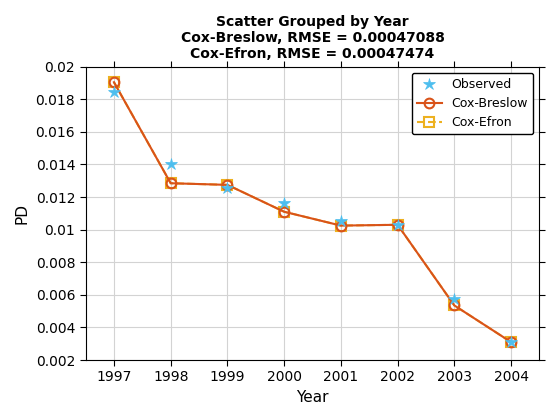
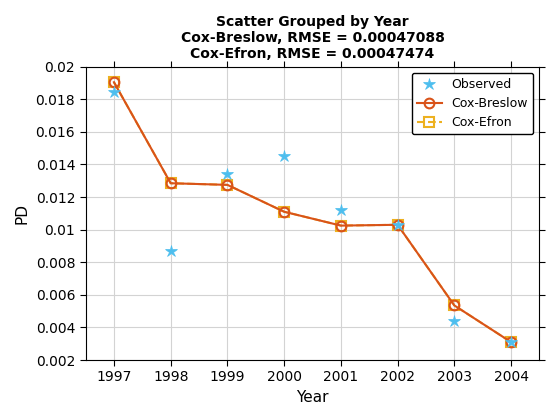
Observed/1998: 0.0140 -> 0.0087
Observed/1999: 0.0126 -> 0.0134
Observed/2000: 0.0117 -> 0.0145
Observed/2001: 0.0106 -> 0.0112
Observed/2003: 0.0057 -> 0.0044
